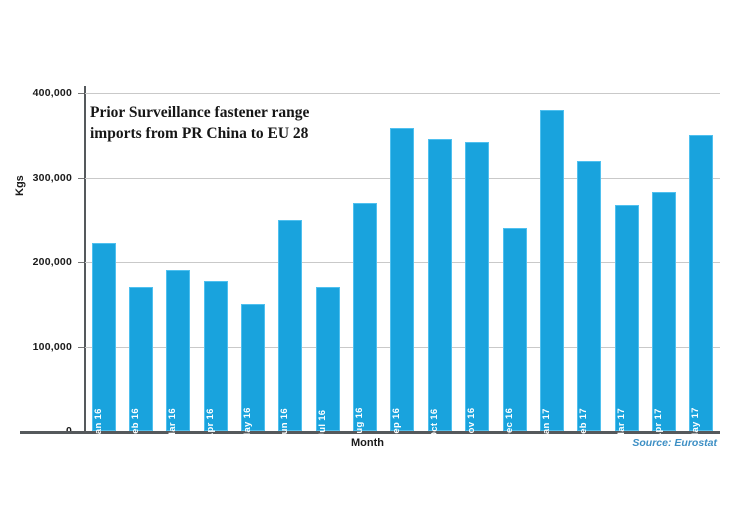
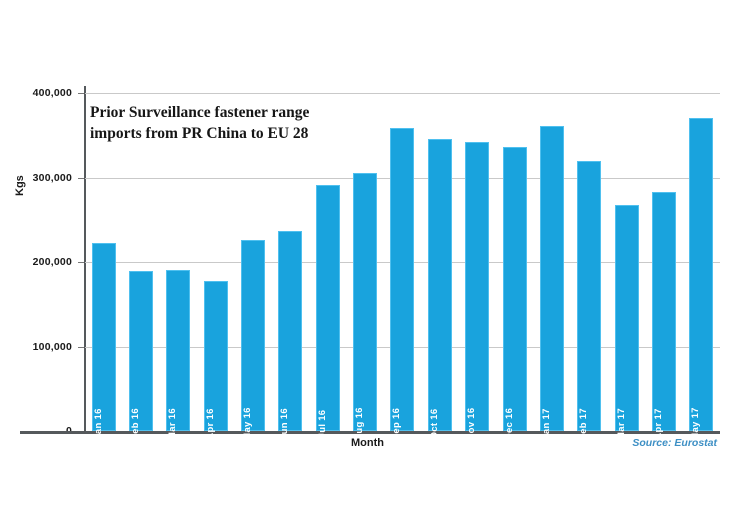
Feb 16: 170000 -> 190000
May 16: 150000 -> 230000
Jun 16: 250000 -> 240000
Jul 16: 170000 -> 290000
Aug 16: 270000 -> 300000
Dec 16: 240000 -> 340000
Jan 17: 380000 -> 360000
May 17: 350000 -> 370000
